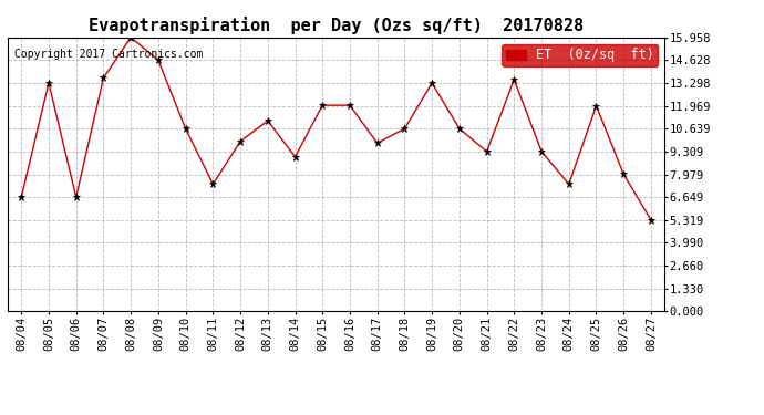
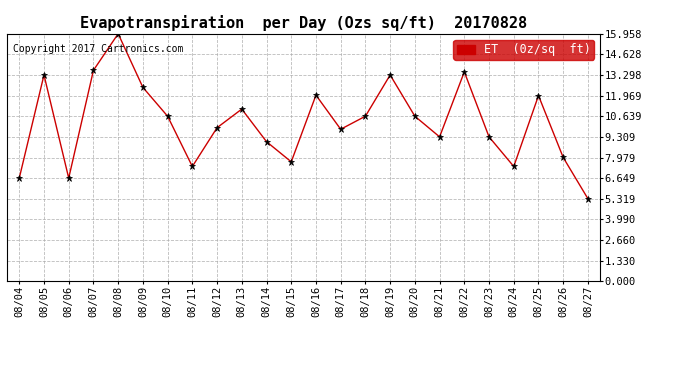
08/09: 14.6 -> 12.5
08/15: 12.0 -> 7.7
